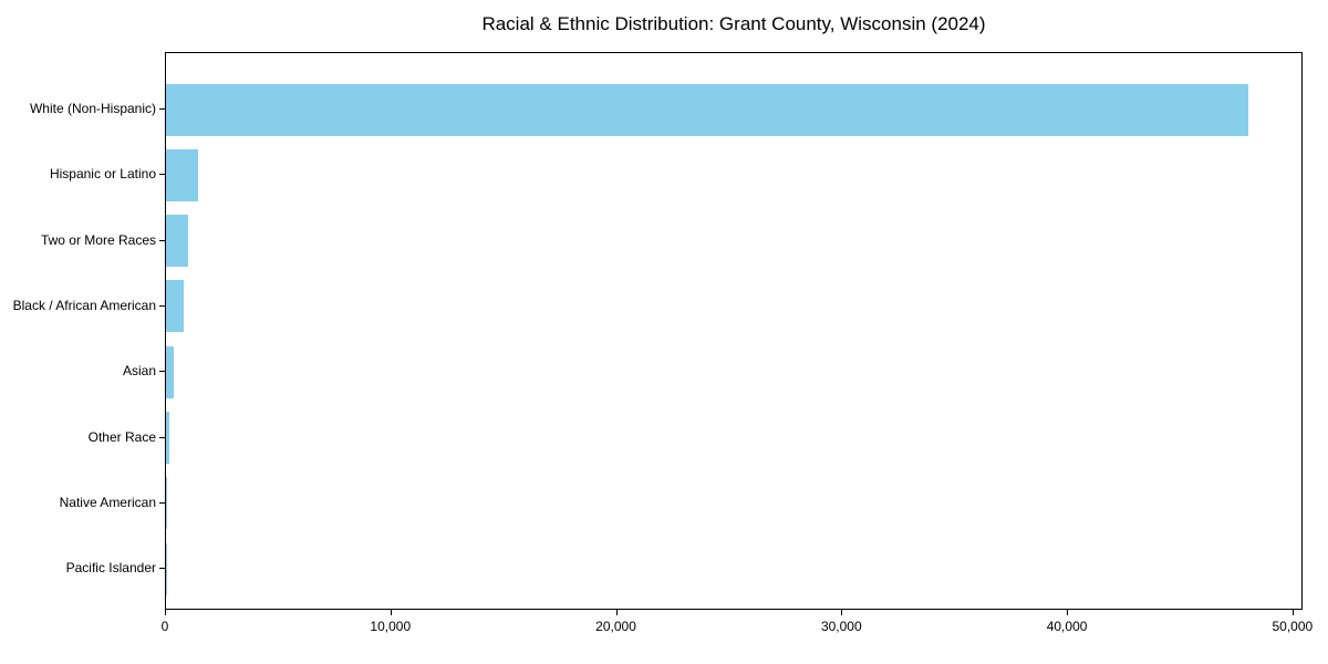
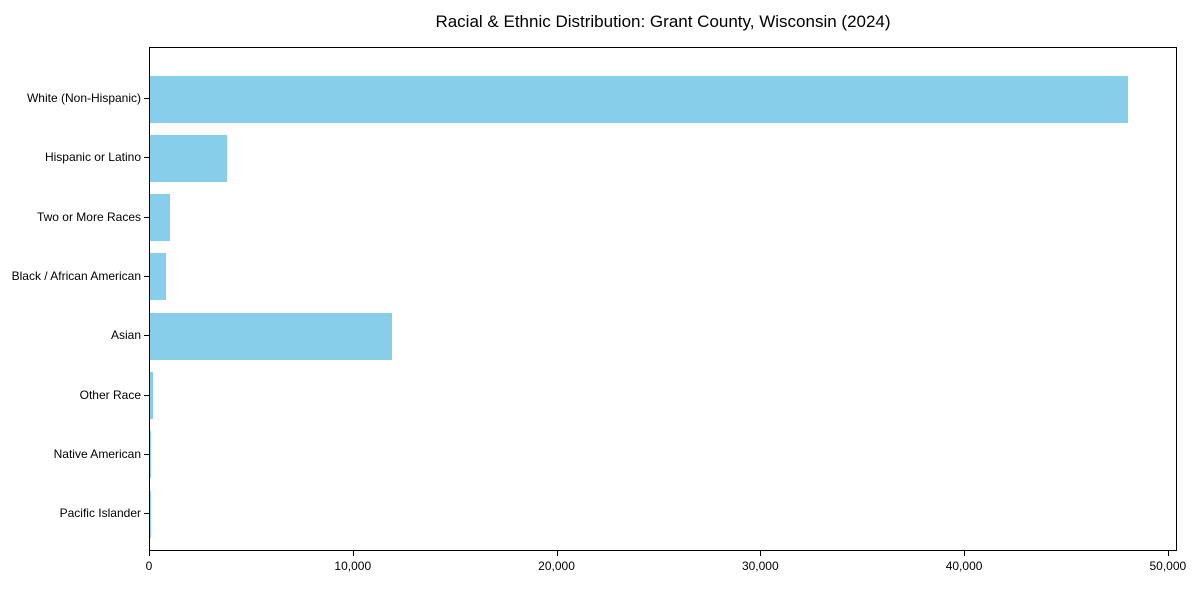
Hispanic or Latino: 1400 -> 3800
Asian: 400 -> 11900
